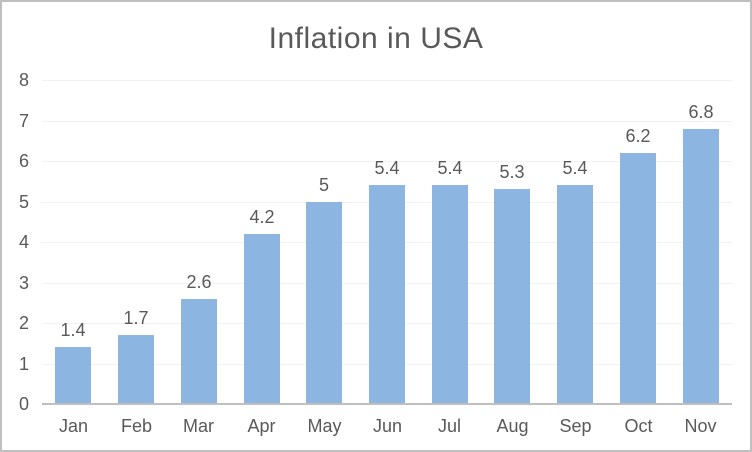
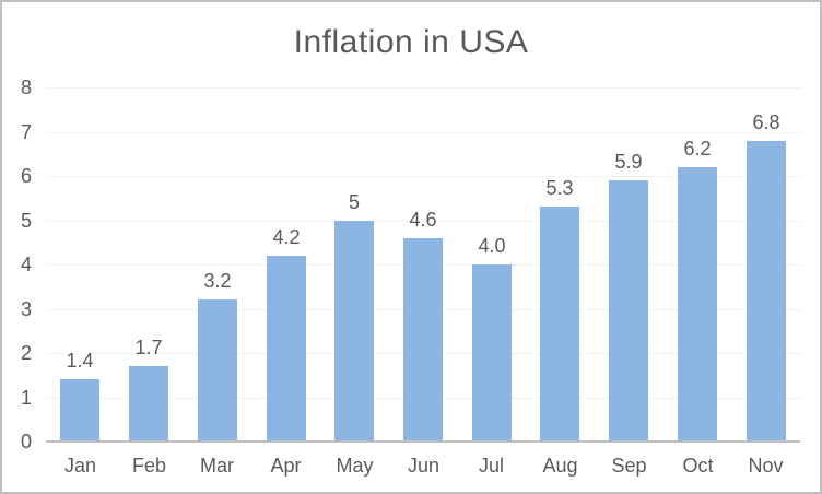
Mar: 2.6 -> 3.2
Jun: 5.4 -> 4.6
Jul: 5.4 -> 4.0
Sep: 5.4 -> 5.9
